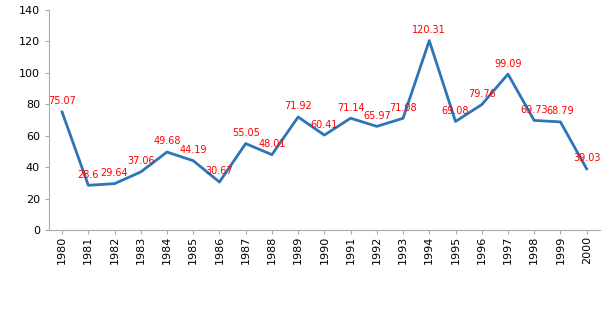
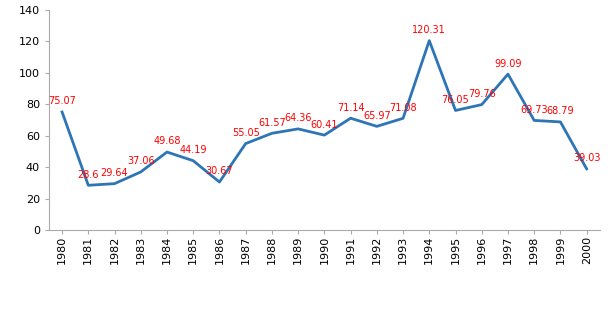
1988: 48.01 -> 61.57
1989: 71.92 -> 64.36
1995: 69.08 -> 76.05
